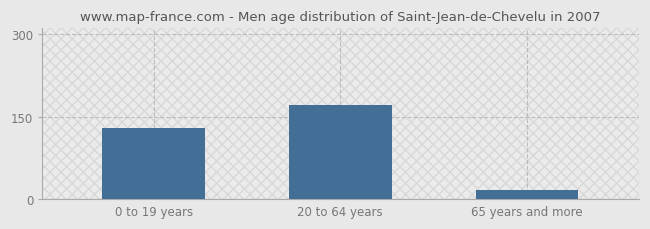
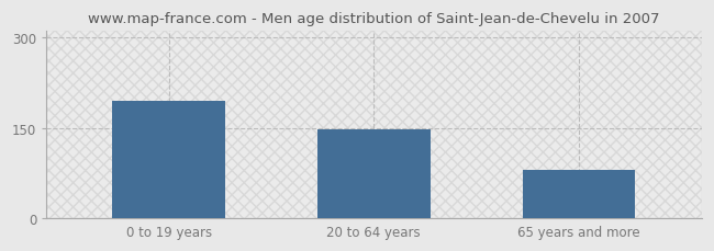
0 to 19 years: 130 -> 194
20 to 64 years: 172 -> 148
65 years and more: 17 -> 80
